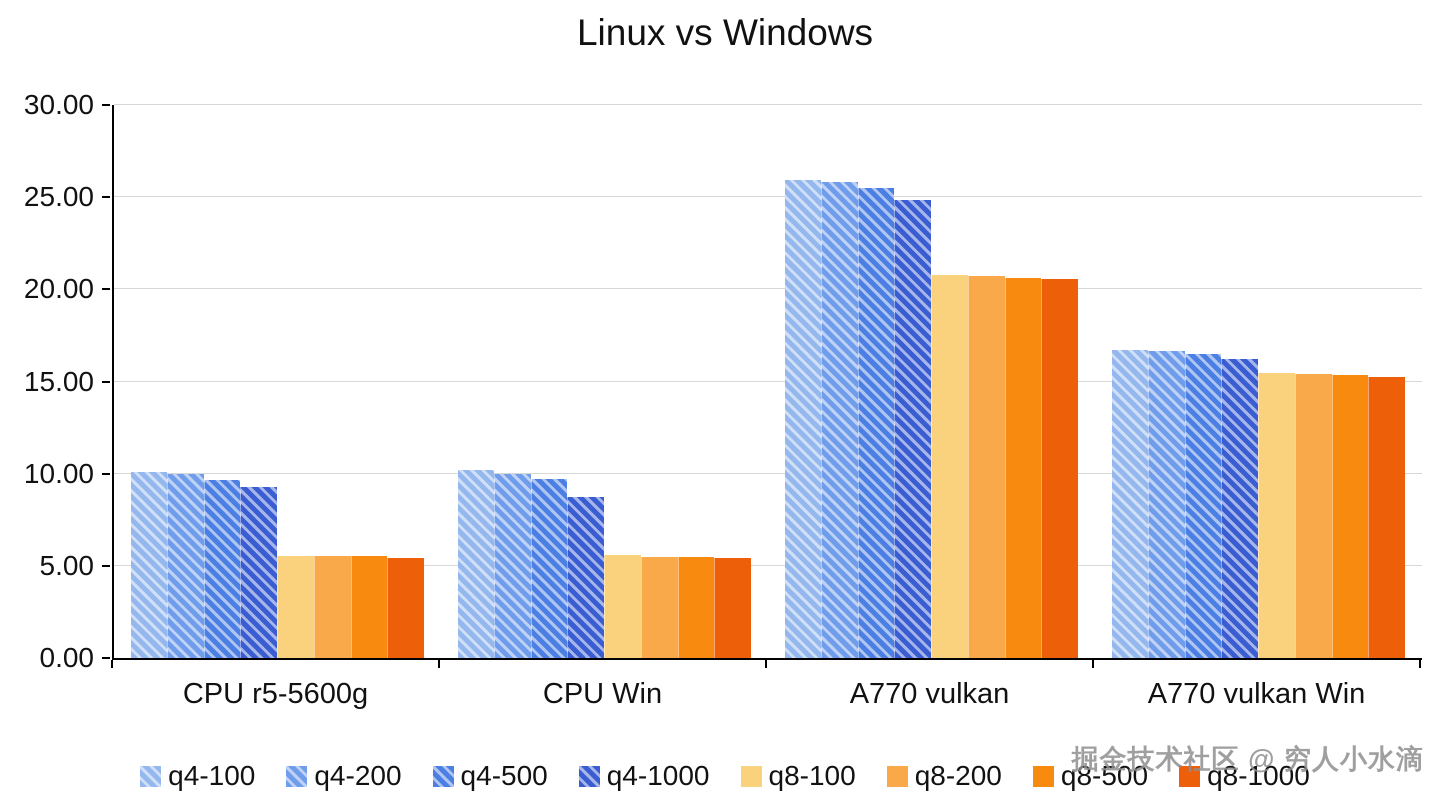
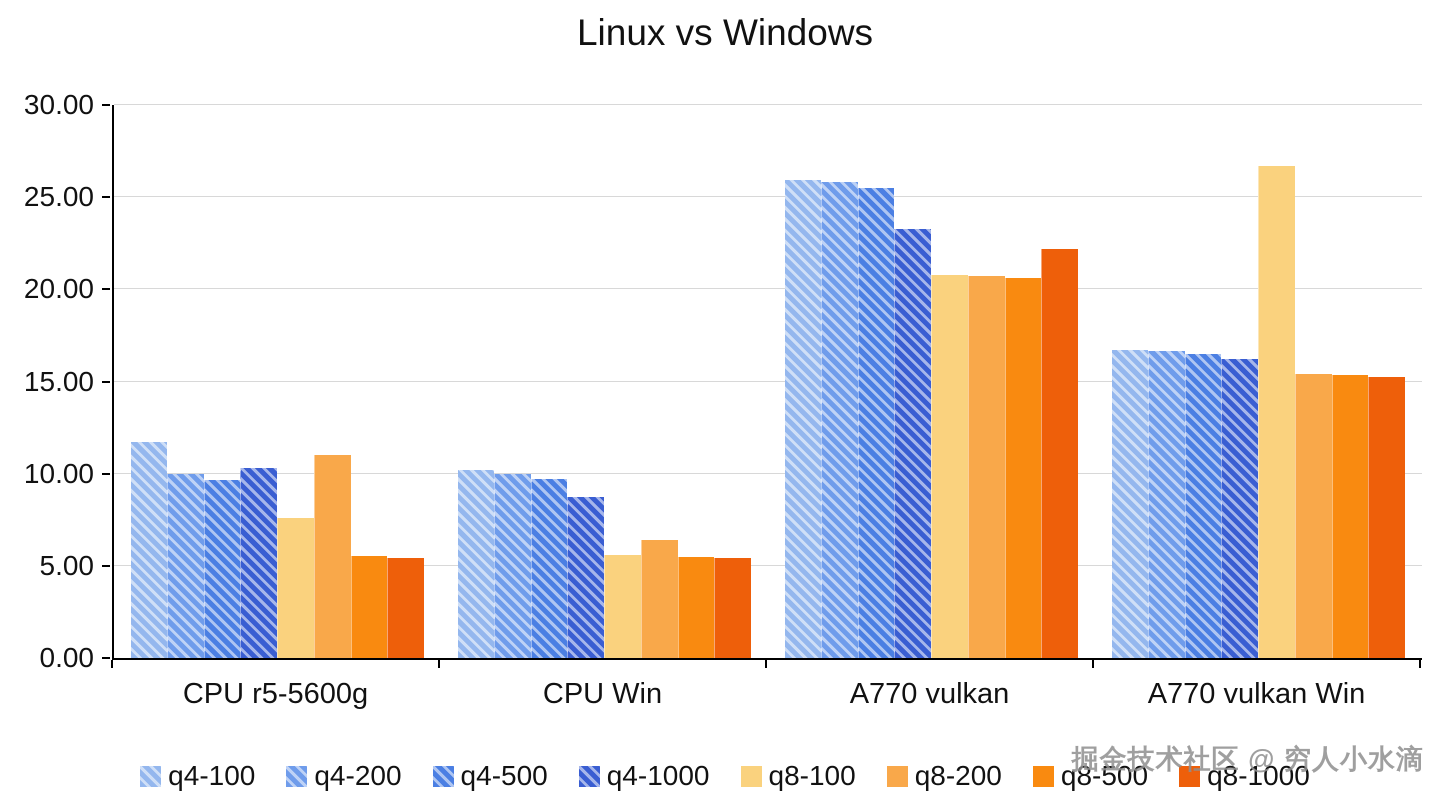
q4-100/CPU r5-5600g: 10.1 -> 11.7
q4-1000/CPU r5-5600g: 9.3 -> 10.3
q8-100/CPU r5-5600g: 5.5 -> 7.6
q8-200/CPU r5-5600g: 5.5 -> 11.0
q8-200/CPU Win: 5.5 -> 6.4
q4-1000/A770 vulkan: 24.9 -> 23.3
q8-1000/A770 vulkan: 20.6 -> 22.2
q8-100/A770 vulkan Win: 15.4 -> 26.7
